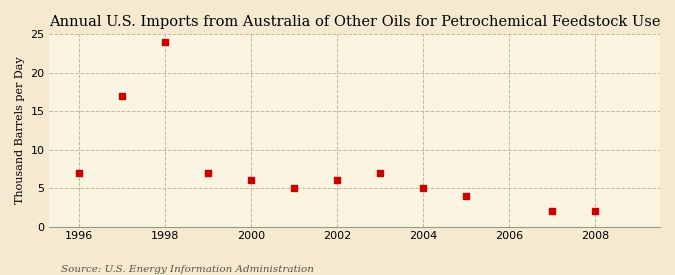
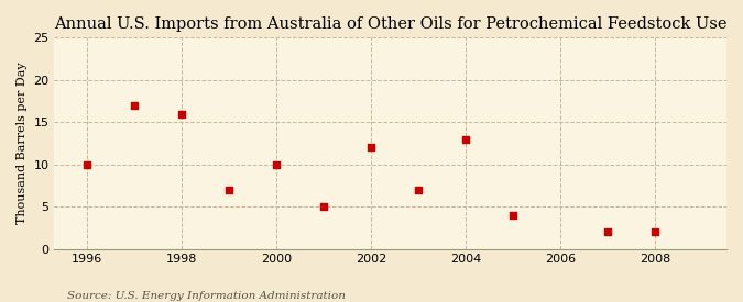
1996: 7 -> 10
1998: 24 -> 16
2000: 6 -> 10
2002: 6 -> 12
2004: 5 -> 13
